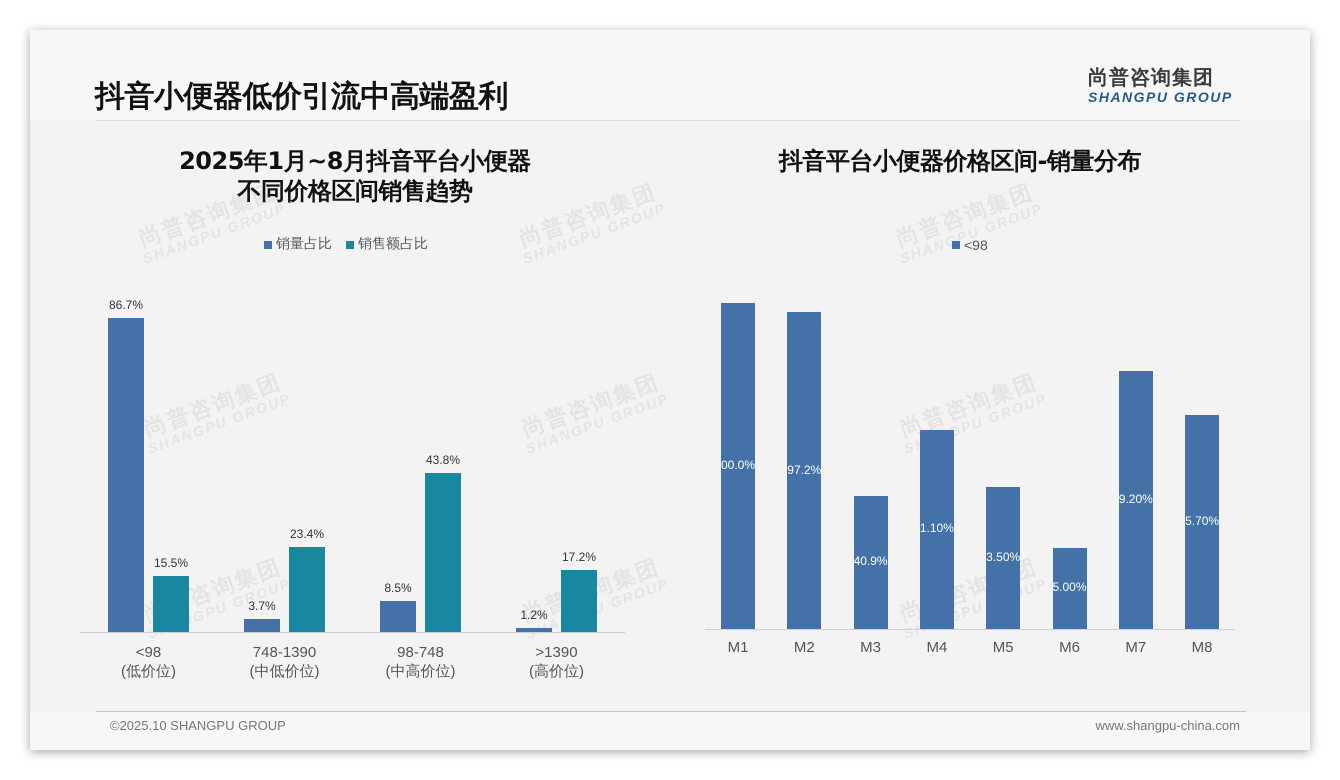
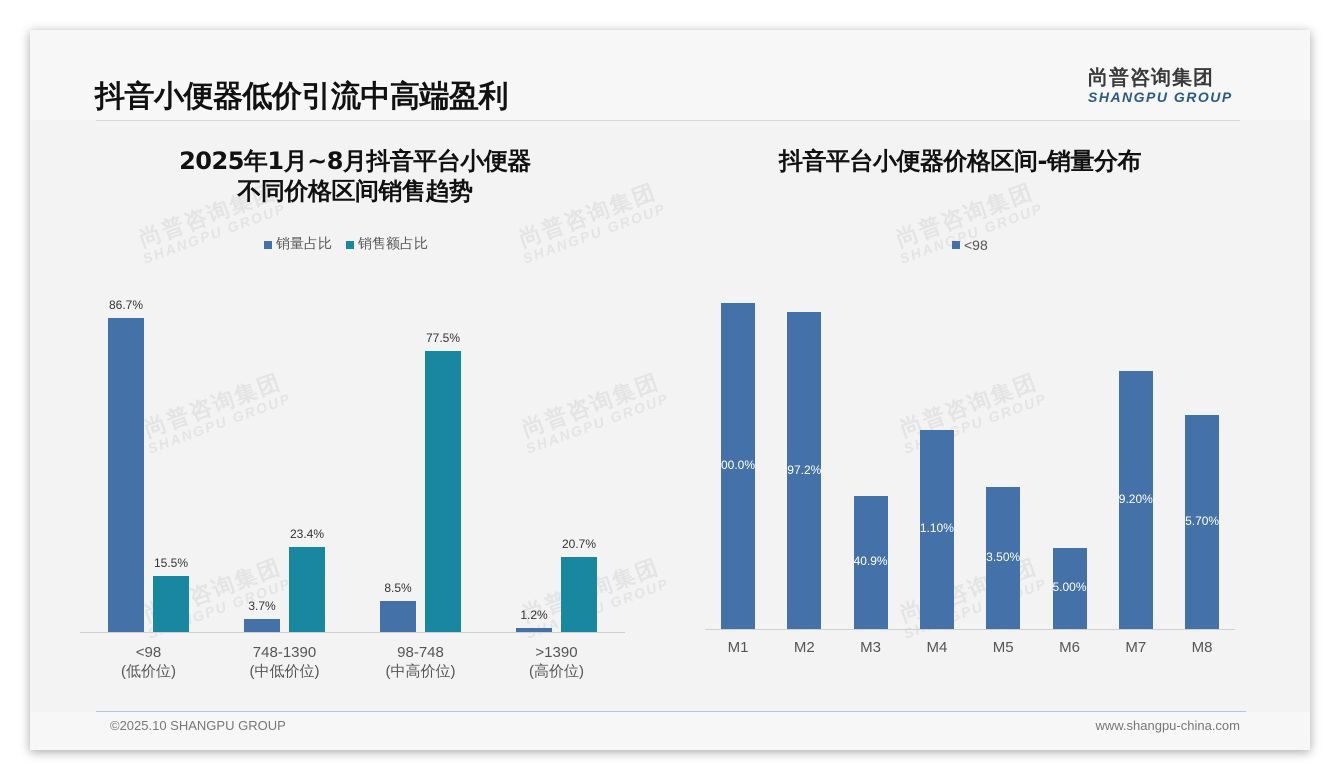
2025年1月~8月抖音平台小便器不同价格区间销售趋势/销售额占比/98-748: 43.8% -> 77.5%
2025年1月~8月抖音平台小便器不同价格区间销售趋势/销售额占比/>1390: 17.2% -> 20.7%
